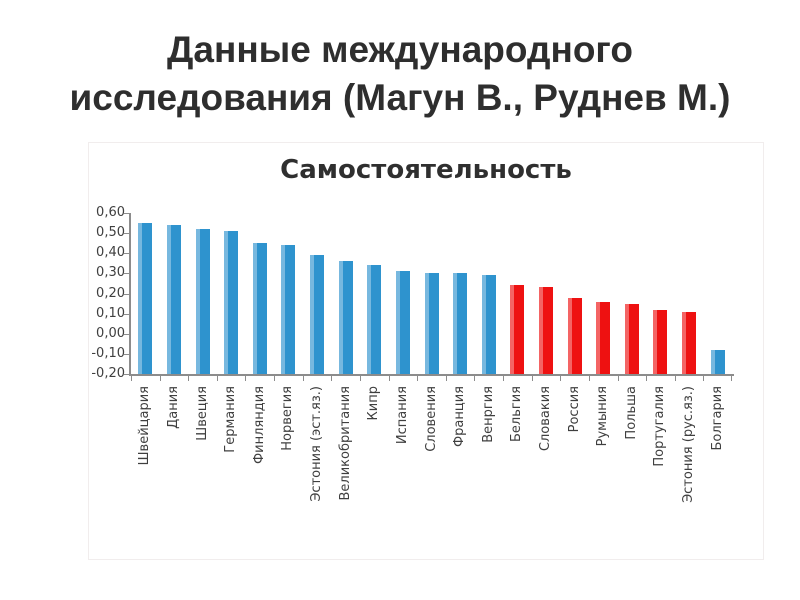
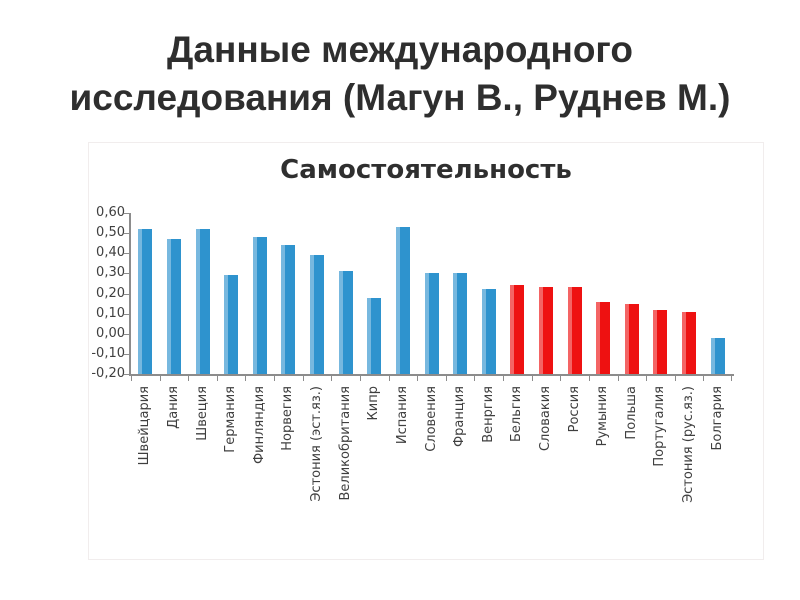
Швейцария: 0,55 -> 0,52
Дания: 0,54 -> 0,47
Германия: 0,51 -> 0,29
Финляндия: 0,45 -> 0,48
Великобритания: 0,36 -> 0,31
Кипр: 0,34 -> 0,18
Испания: 0,31 -> 0,53
Венргия: 0,29 -> 0,22
Россия: 0,18 -> 0,23
Болгария: -0,08 -> -0,02
